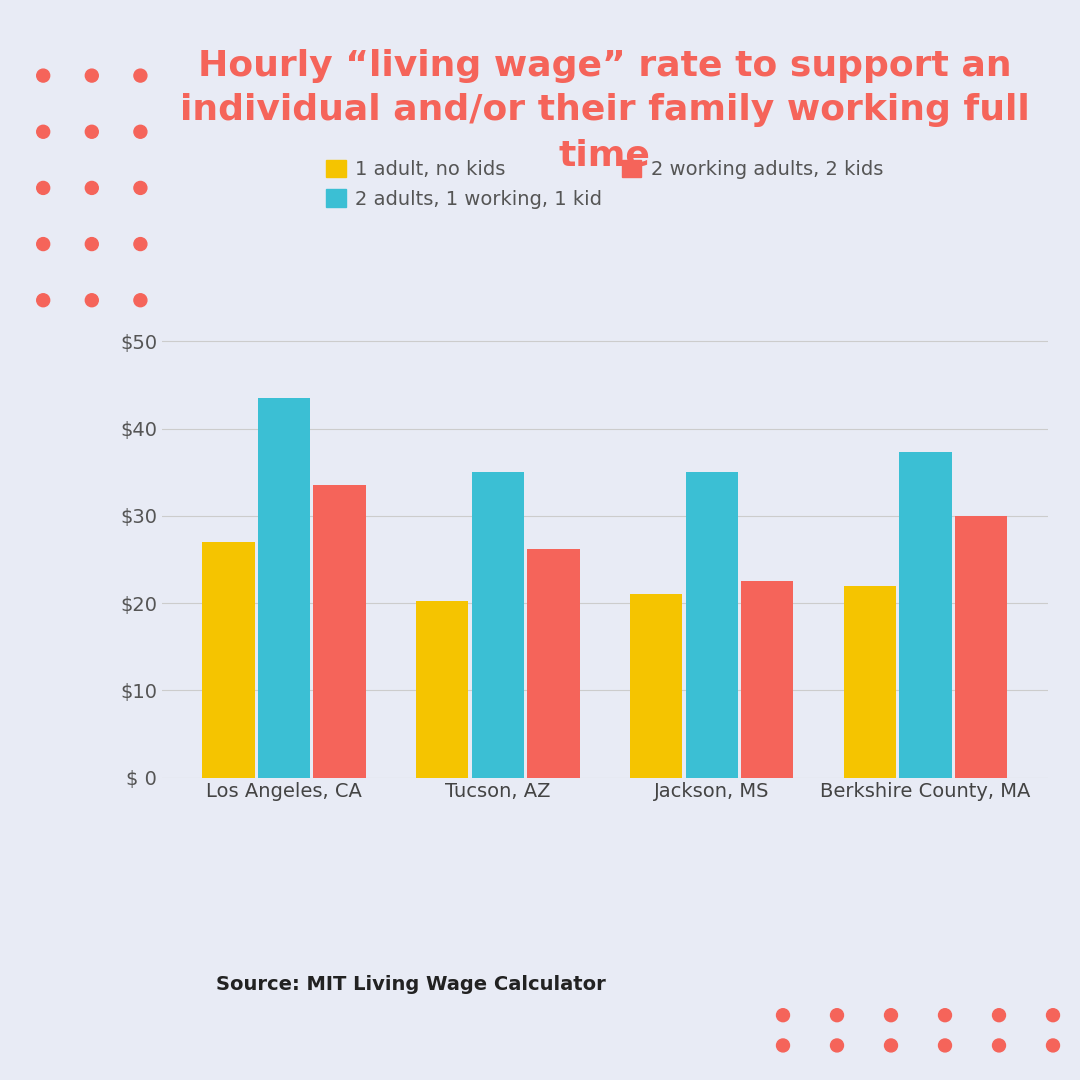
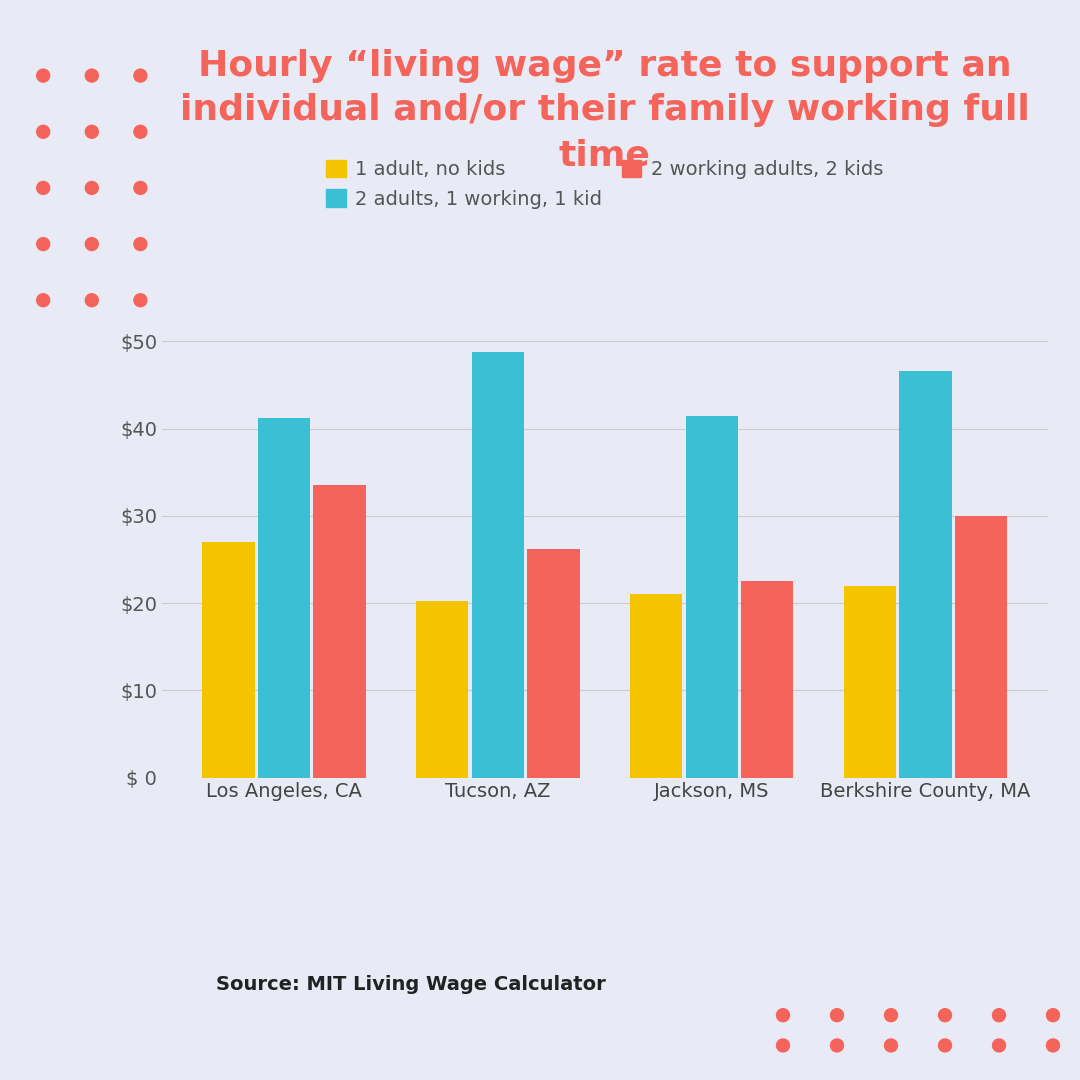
2 adults, 1 working, 1 kid/Los Angeles, CA: $43.5 -> $41.2
2 adults, 1 working, 1 kid/Tucson, AZ: $35.0 -> $48.8
2 adults, 1 working, 1 kid/Jackson, MS: $35.0 -> $41.4
2 adults, 1 working, 1 kid/Berkshire County, MA: $37.3 -> $46.6
